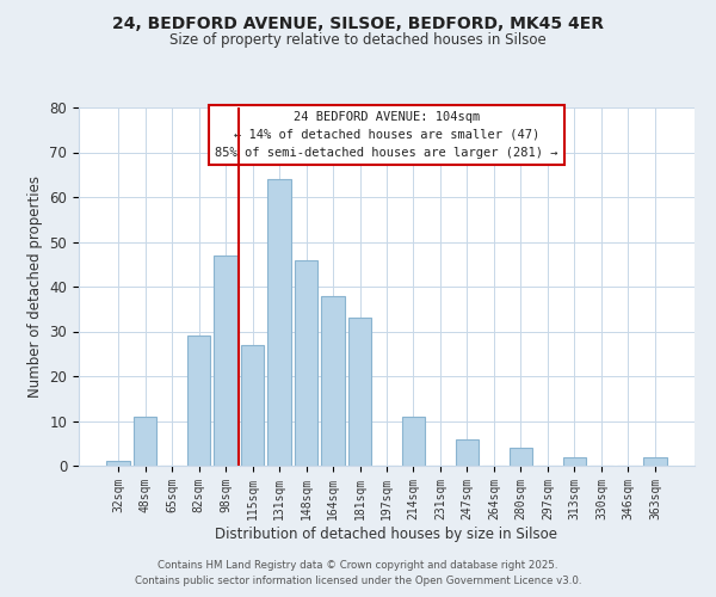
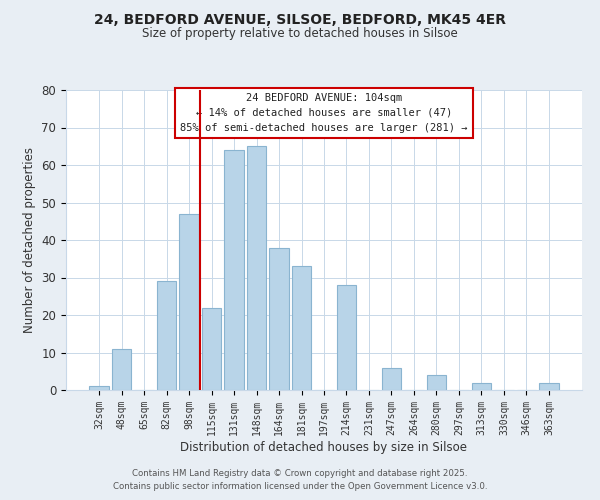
115sqm: 27 -> 22
148sqm: 46 -> 65
214sqm: 11 -> 28
